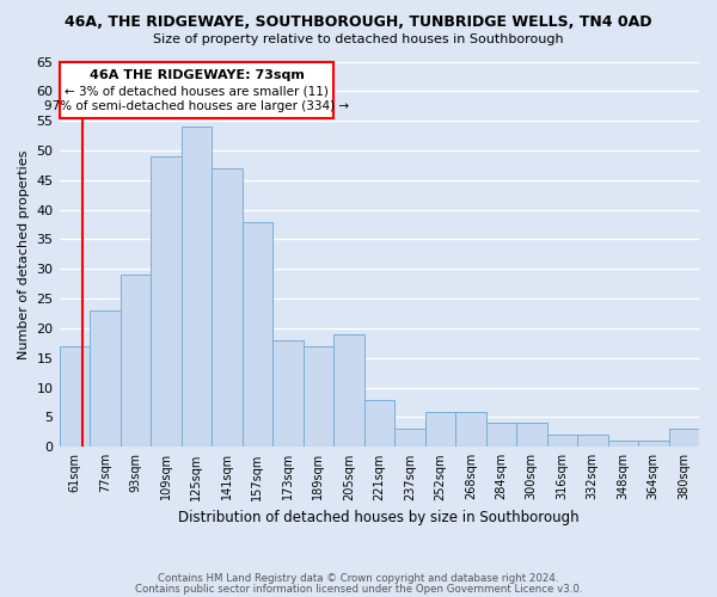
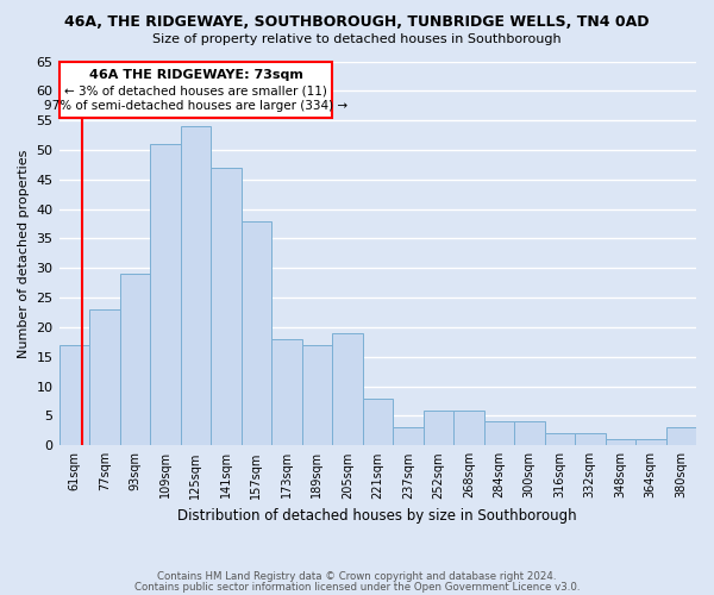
109sqm: 49 -> 51
